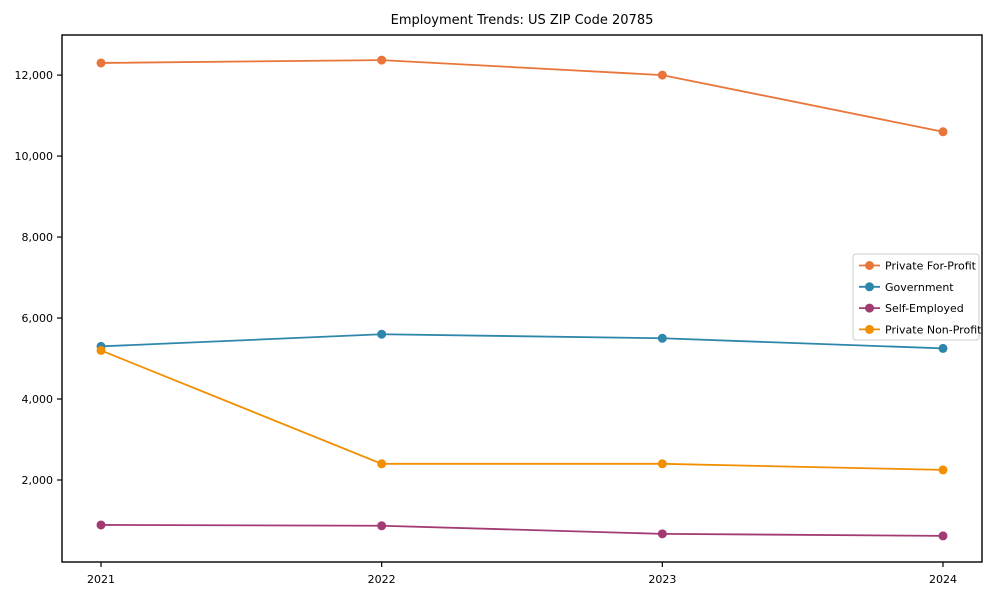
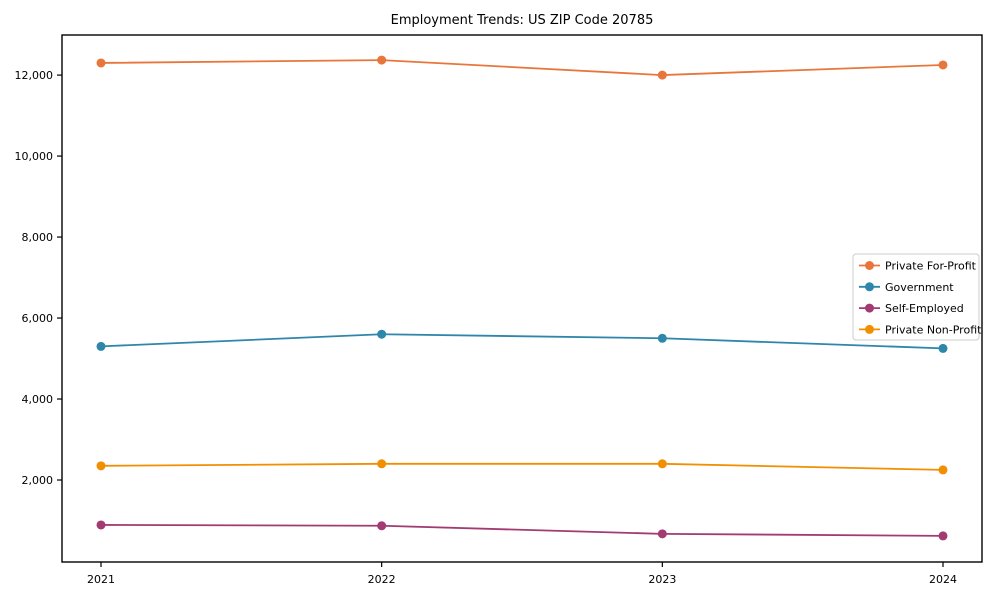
Private Non-Profit/2021: 5200 -> 2400
Private For-Profit/2024: 10600 -> 12200
